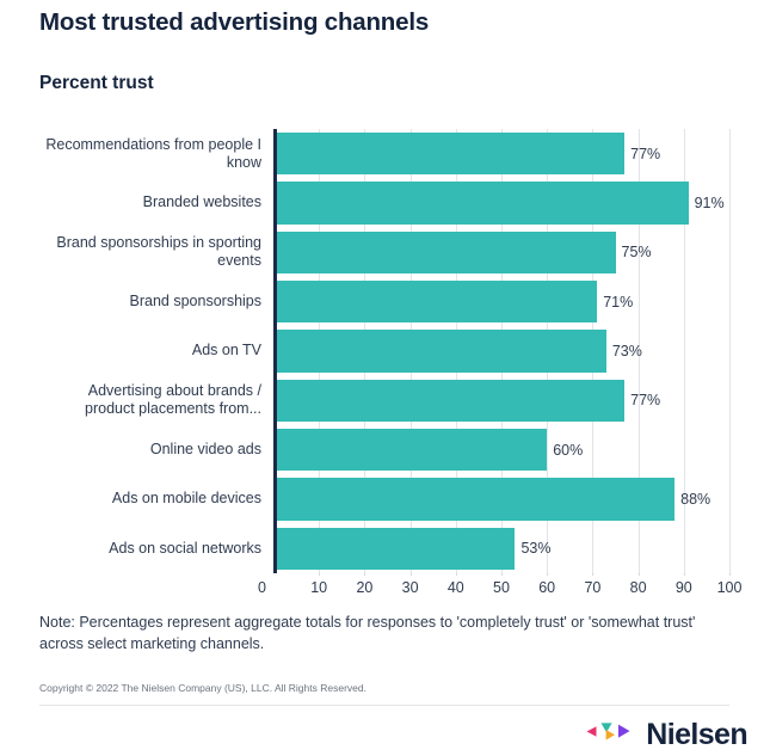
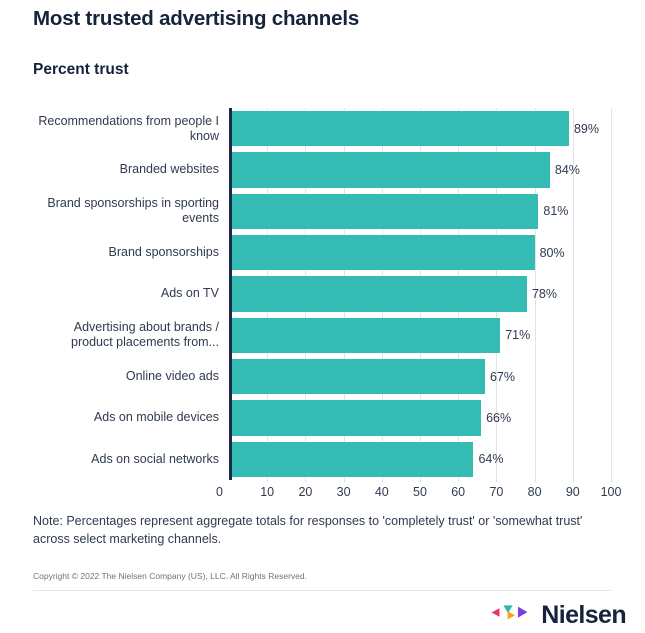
Recommendations from people I know: 77% -> 89%
Branded websites: 91% -> 84%
Brand sponsorships in sporting events: 75% -> 81%
Brand sponsorships: 71% -> 80%
Ads on TV: 73% -> 78%
Advertising about brands / product placements from...: 77% -> 71%
Online video ads: 60% -> 67%
Ads on mobile devices: 88% -> 66%
Ads on social networks: 53% -> 64%
